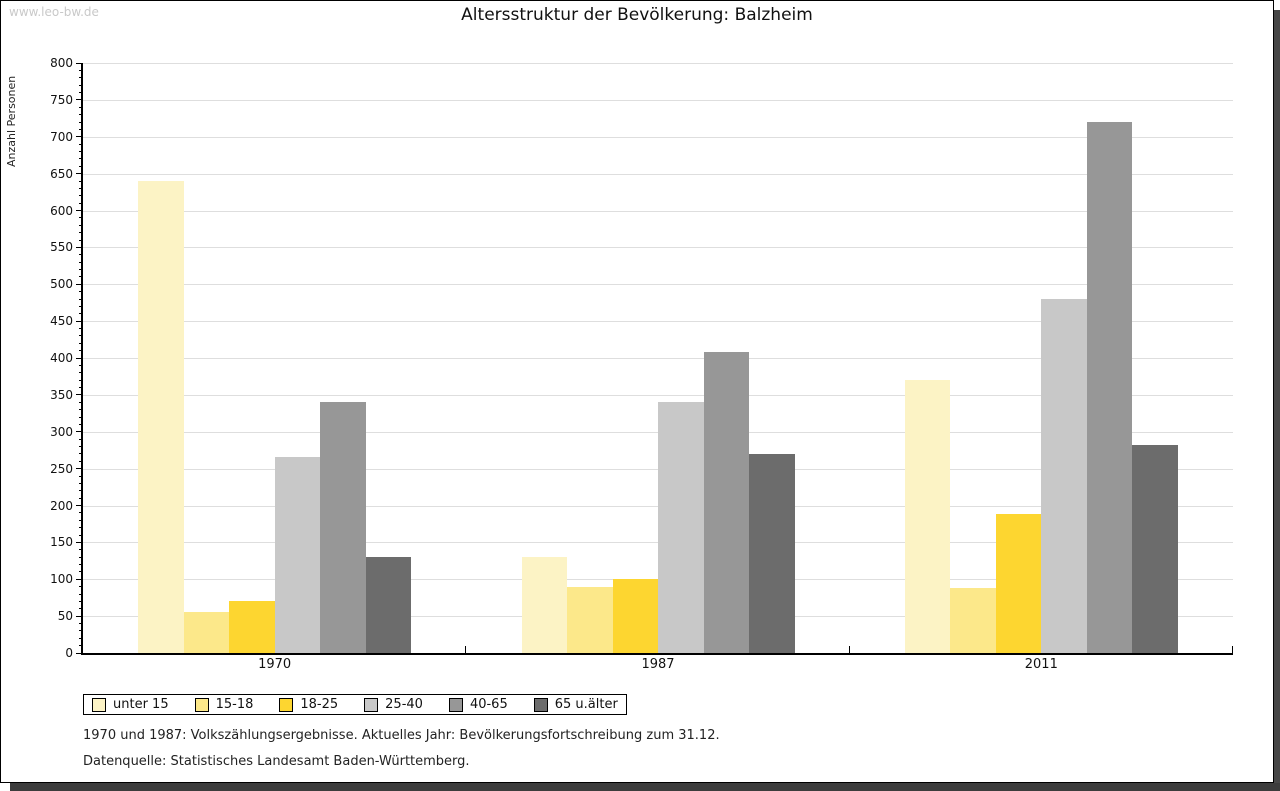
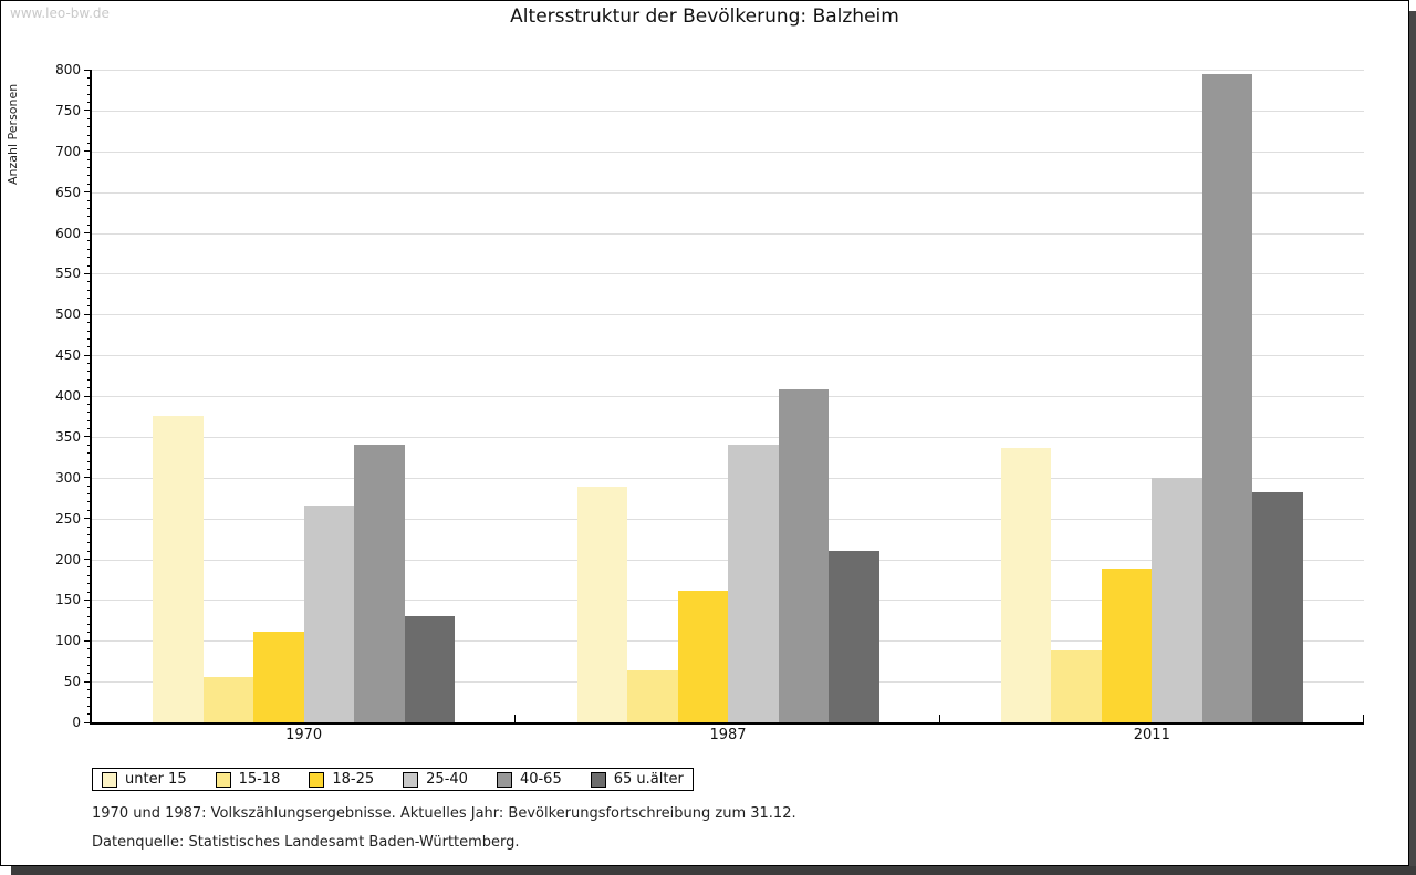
unter 15/1970: 640 -> 380
18-25/1970: 70 -> 110
unter 15/1987: 130 -> 290
15-18/1987: 90 -> 60
18-25/1987: 100 -> 160
65 u.älter/1987: 270 -> 210
unter 15/2011: 370 -> 340
25-40/2011: 480 -> 300
40-65/2011: 720 -> 800
